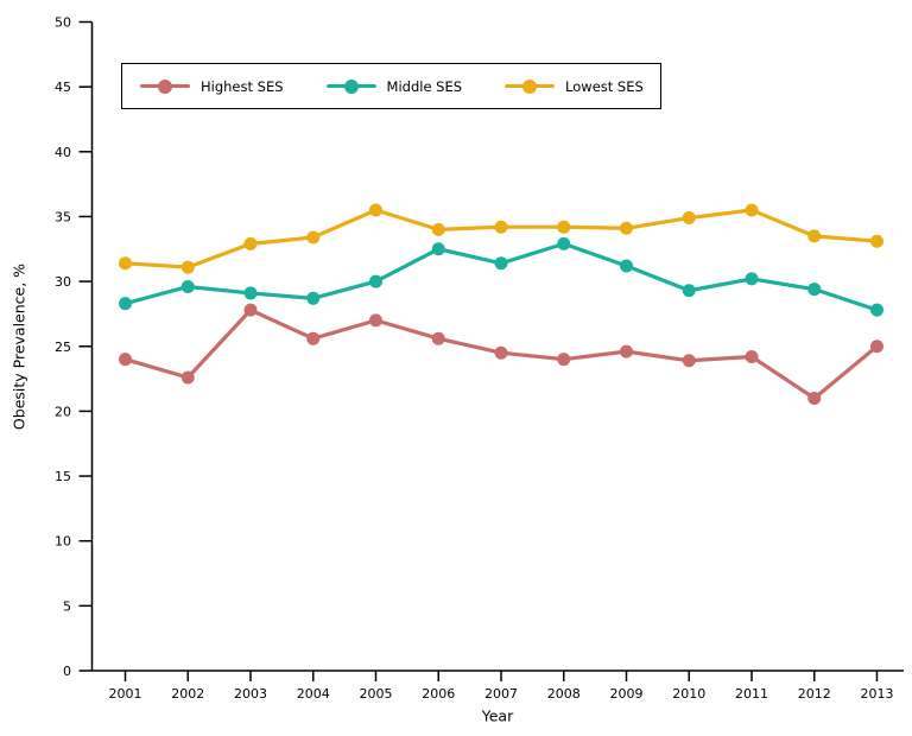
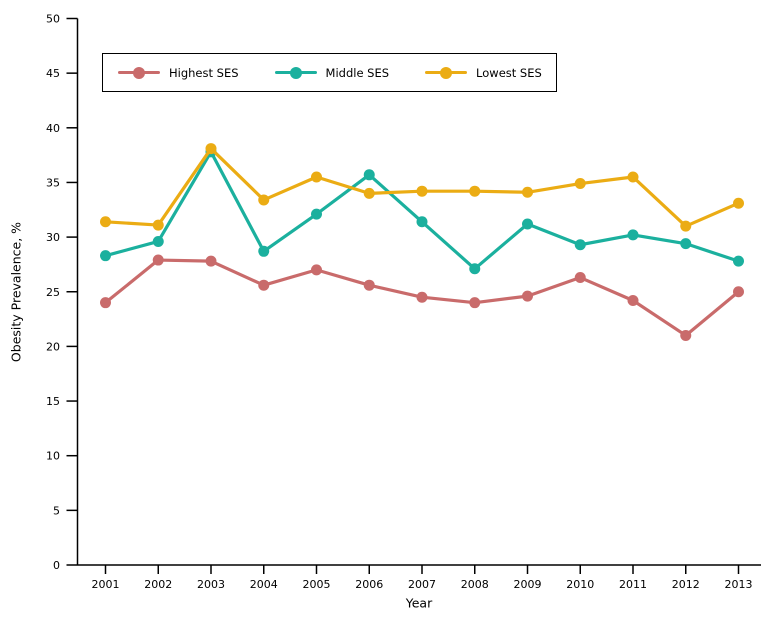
Highest SES/2002: 22.6 -> 27.9
Middle SES/2003: 29.1 -> 37.8
Lowest SES/2003: 32.9 -> 38.1
Middle SES/2005: 30.0 -> 32.1
Middle SES/2006: 32.5 -> 35.7
Middle SES/2008: 32.9 -> 27.1
Highest SES/2010: 23.9 -> 26.3
Lowest SES/2012: 33.5 -> 31.0
